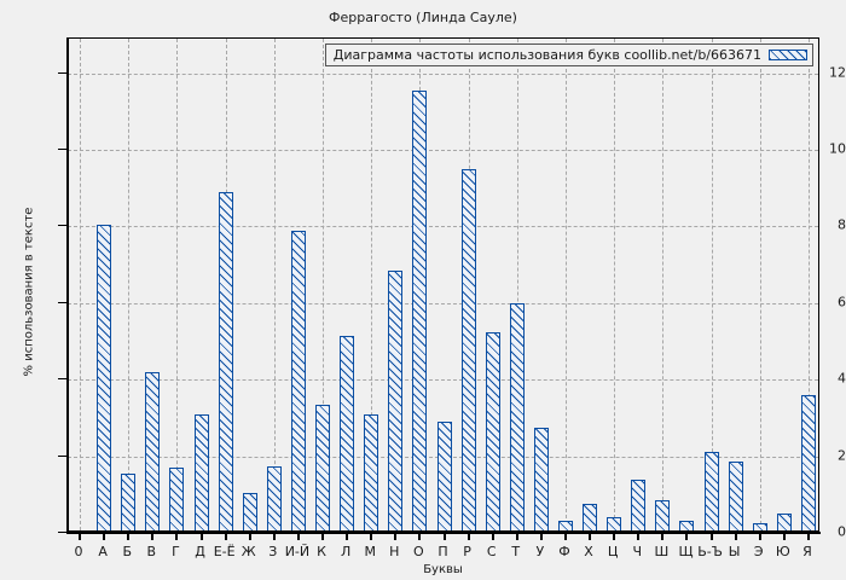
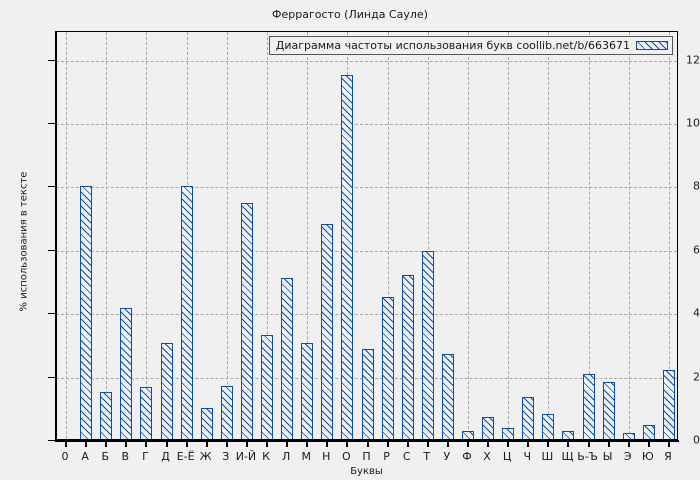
Е-Ё: 8.9 -> 8.1
И-Й: 7.9 -> 7.5
Р: 9.5 -> 4.5
Я: 3.6 -> 2.2
